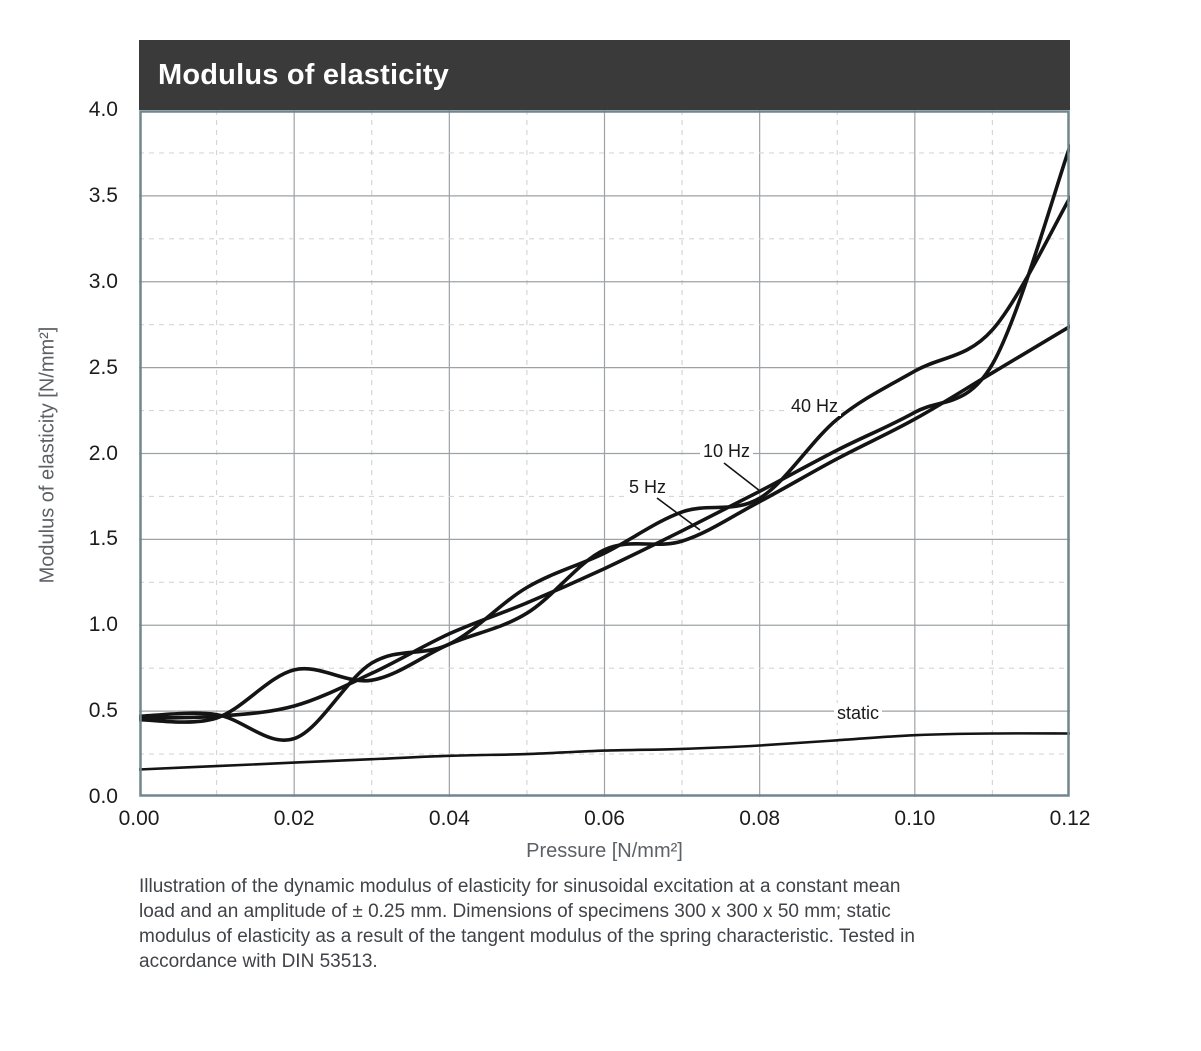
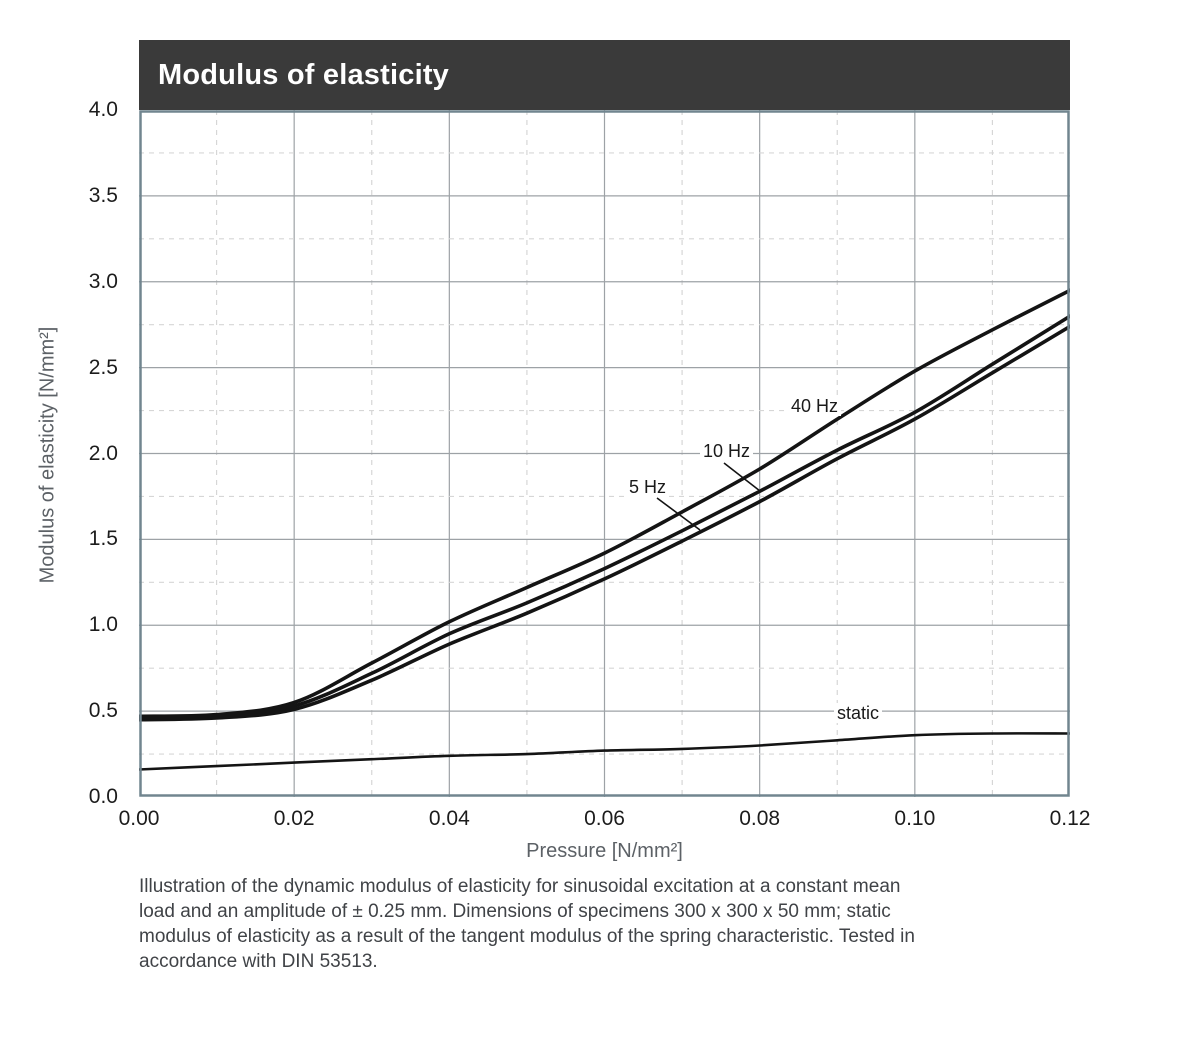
40 Hz/0.02: 0.34 -> 0.55
5 Hz/0.02: 0.74 -> 0.51
40 Hz/0.04: 0.89 -> 1.02
5 Hz/0.06: 1.44 -> 1.27
40 Hz/0.08: 1.74 -> 1.91
40 Hz/0.12: 3.49 -> 2.95
10 Hz/0.12: 3.79 -> 2.80
